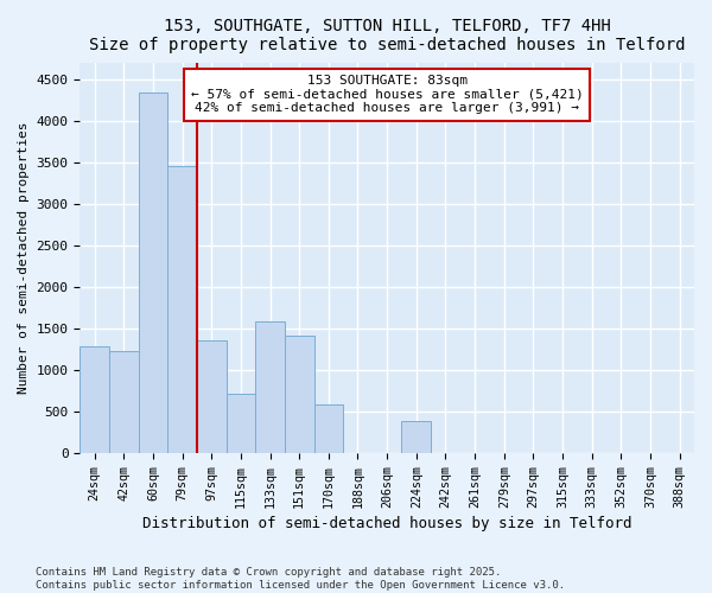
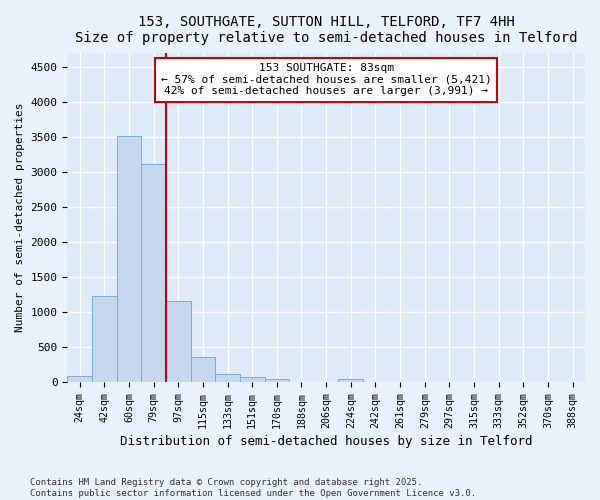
24sqm: 1280 -> 80
60sqm: 4340 -> 3520
79sqm: 3460 -> 3110
97sqm: 1360 -> 1160
115sqm: 720 -> 350
133sqm: 1580 -> 110
151sqm: 1420 -> 60
170sqm: 580 -> 40
224sqm: 380 -> 40
